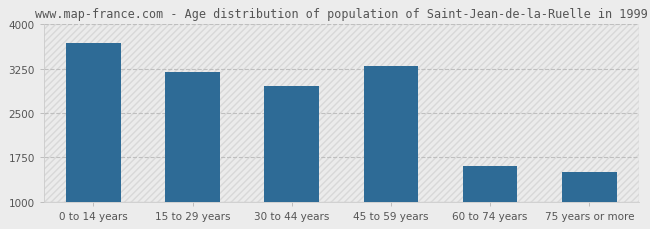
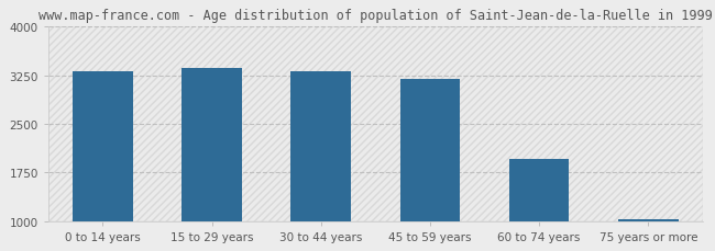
0 to 14 years: 3680 -> 3310
15 to 29 years: 3200 -> 3360
30 to 44 years: 2960 -> 3300
45 to 59 years: 3300 -> 3180
60 to 74 years: 1600 -> 1950
75 years or more: 1500 -> 1020
